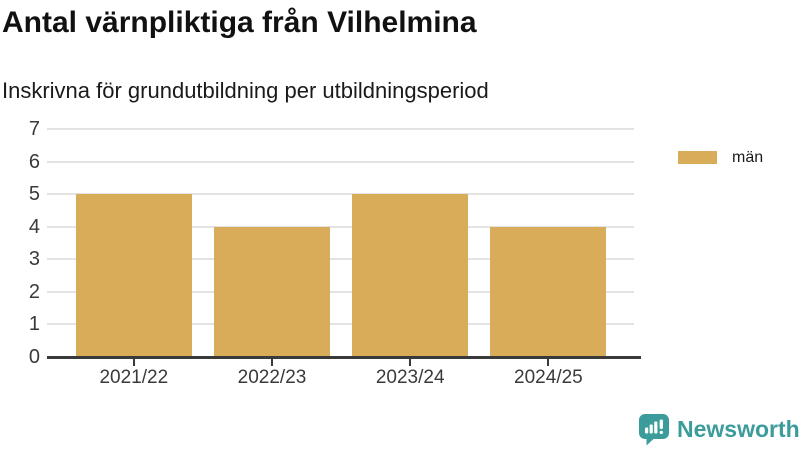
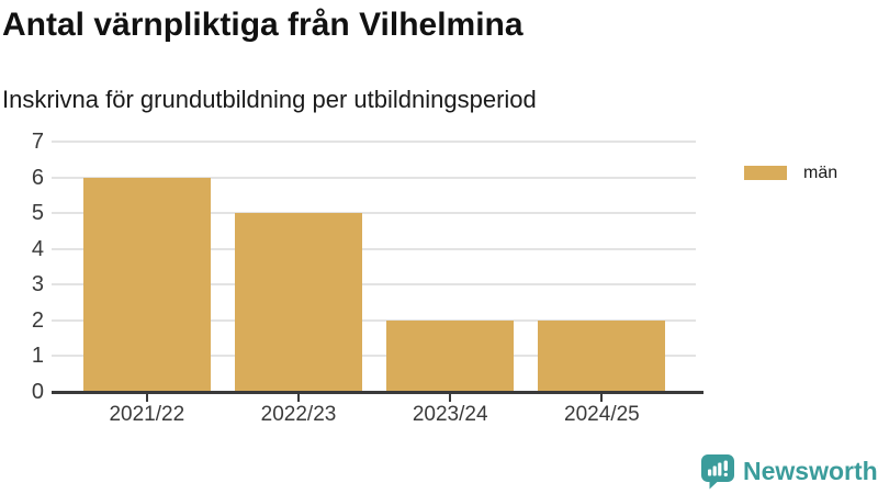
2021/22: 5 -> 6
2022/23: 4 -> 5
2023/24: 5 -> 2
2024/25: 4 -> 2
